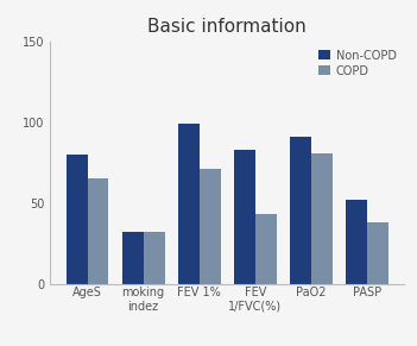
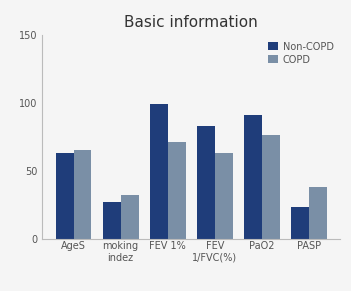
Non-COPD/AgeS: 80 -> 63
Non-COPD/moking indez: 32 -> 27
COPD/FEV 1/FVC(%): 43 -> 63
COPD/PaO2: 81 -> 76
Non-COPD/PASP: 52 -> 23
